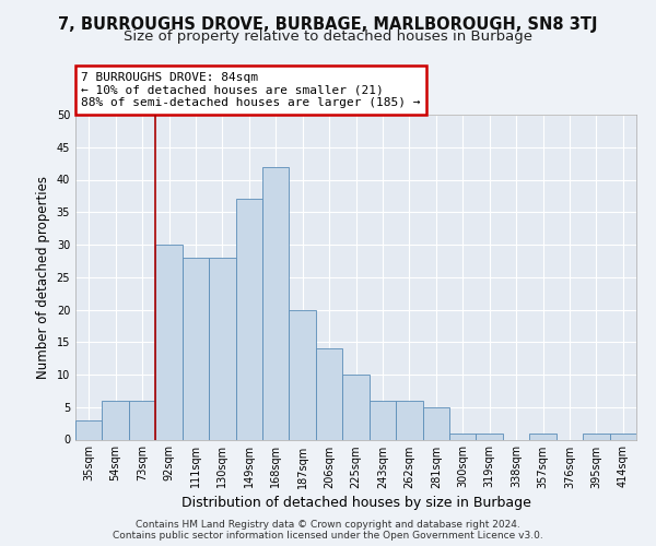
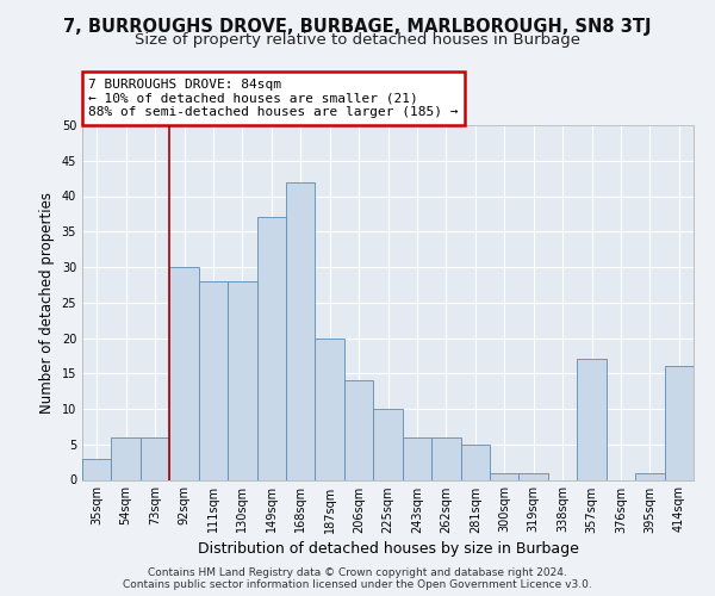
357sqm: 1 -> 17
414sqm: 1 -> 16
